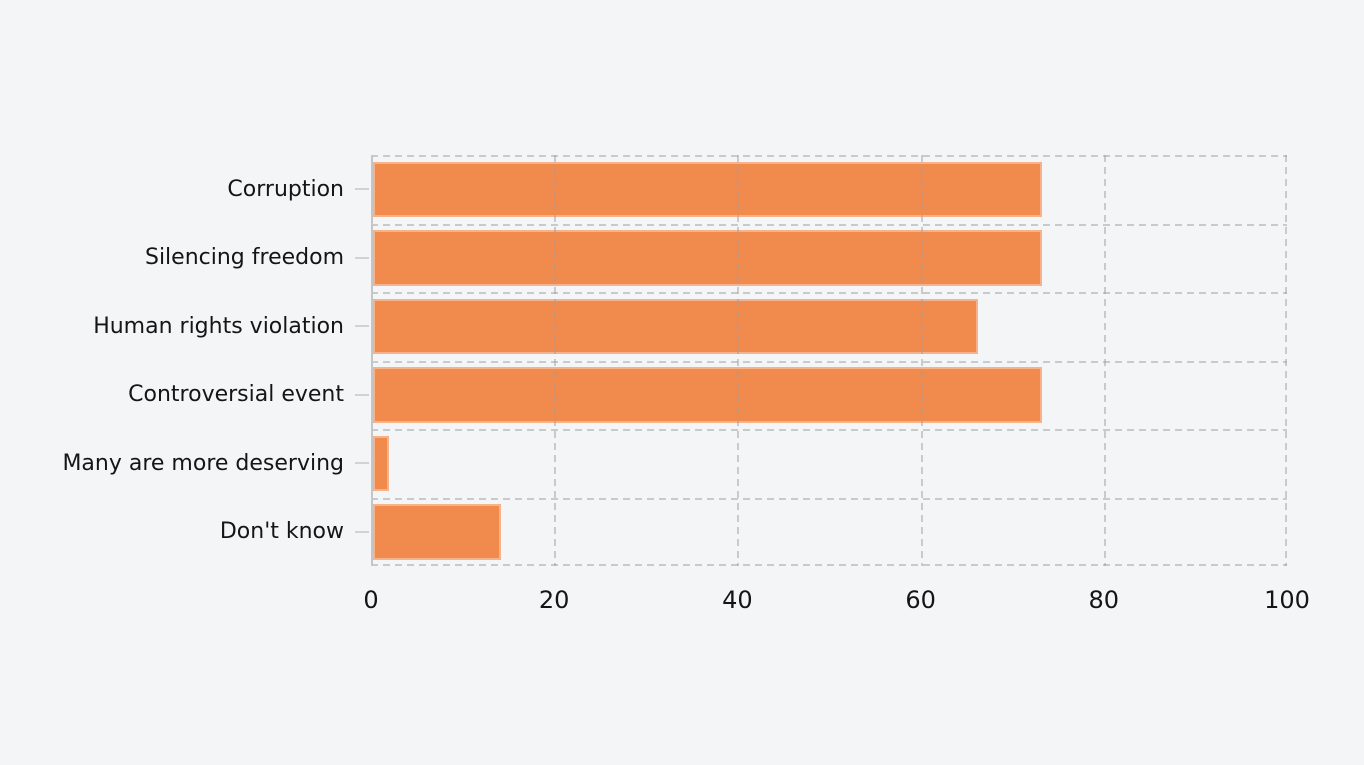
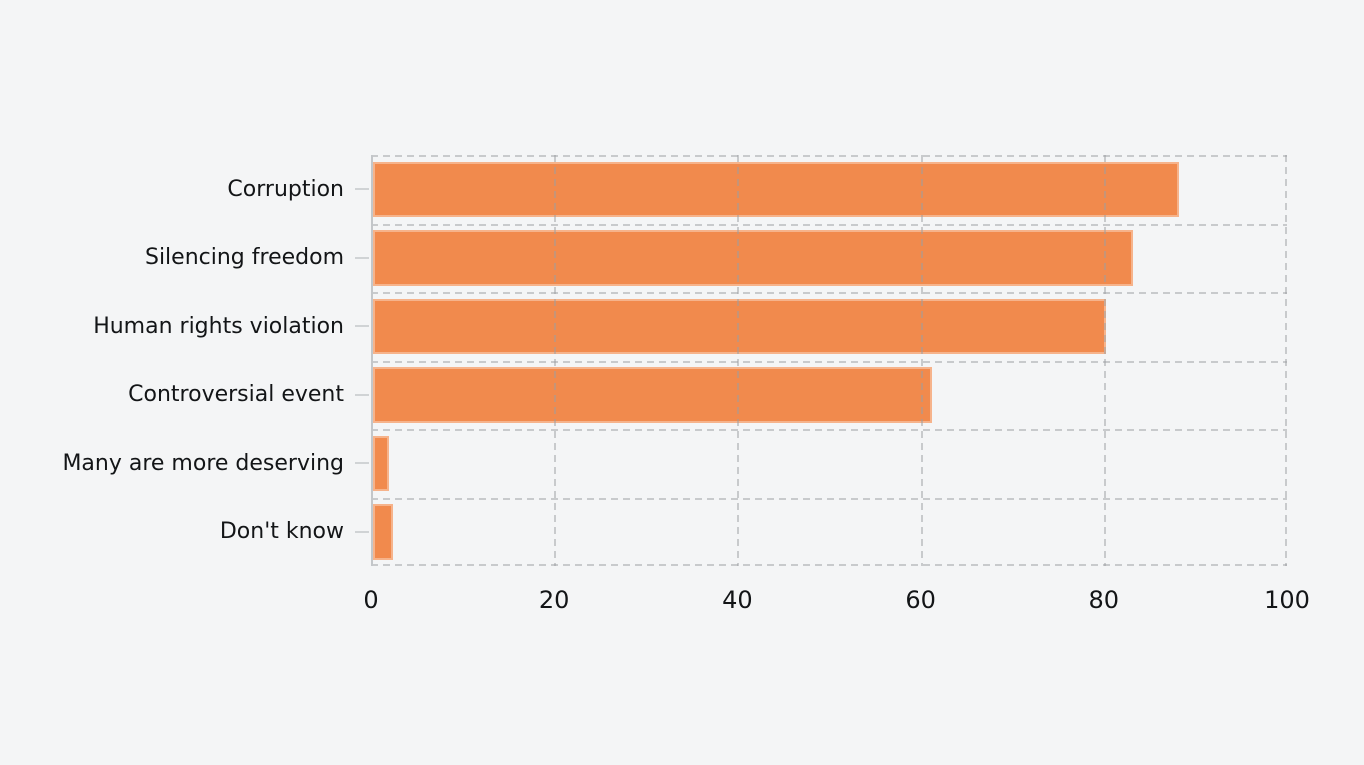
Corruption: 73 -> 88
Silencing freedom: 73 -> 83
Human rights violation: 66 -> 80
Controversial event: 73 -> 61
Don't know: 14 -> 2
